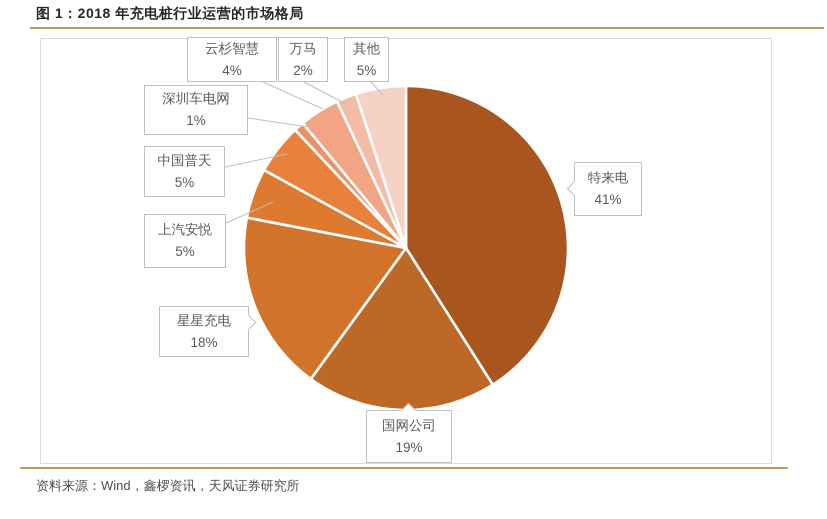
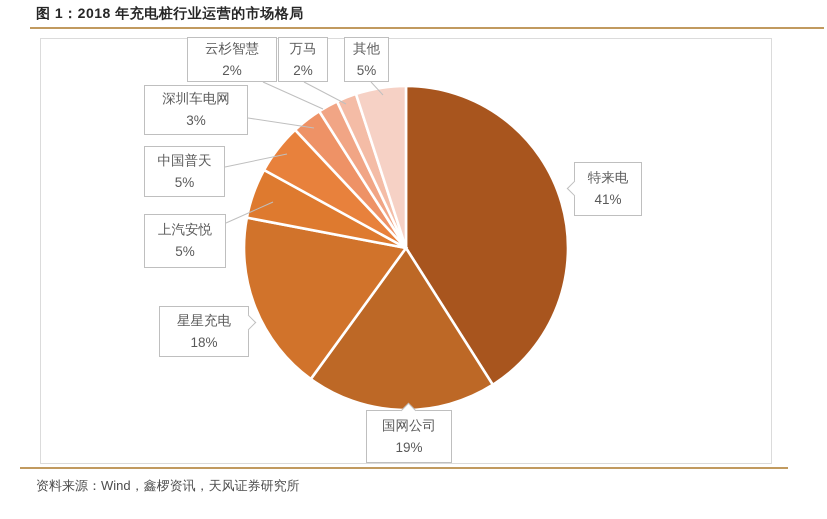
深圳车电网: 1% -> 3%
云杉智慧: 4% -> 2%
